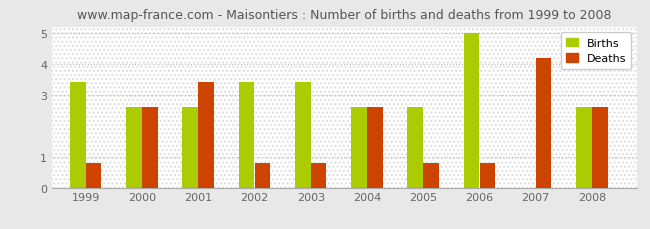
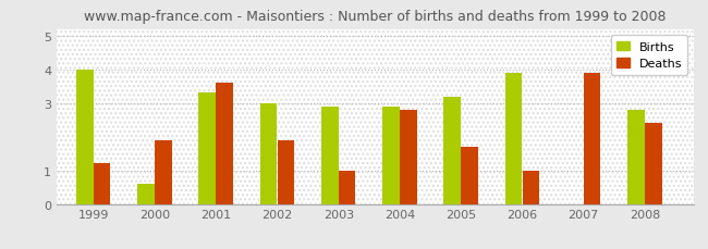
Births/1999: 3.4 -> 4.0
Deaths/1999: 0.8 -> 1.2
Births/2000: 2.6 -> 0.6
Deaths/2000: 2.6 -> 1.9
Births/2001: 2.6 -> 3.3
Deaths/2001: 3.4 -> 3.6
Births/2002: 3.4 -> 3.0
Deaths/2002: 0.8 -> 1.9
Births/2003: 3.4 -> 2.9
Deaths/2003: 0.8 -> 1.0
Births/2004: 2.6 -> 2.9
Deaths/2004: 2.6 -> 2.8
Births/2005: 2.6 -> 3.2
Deaths/2005: 0.8 -> 1.7
Births/2006: 5.0 -> 3.9
Deaths/2006: 0.8 -> 1.0
Deaths/2007: 4.2 -> 3.9
Births/2008: 2.6 -> 2.8
Deaths/2008: 2.6 -> 2.4
